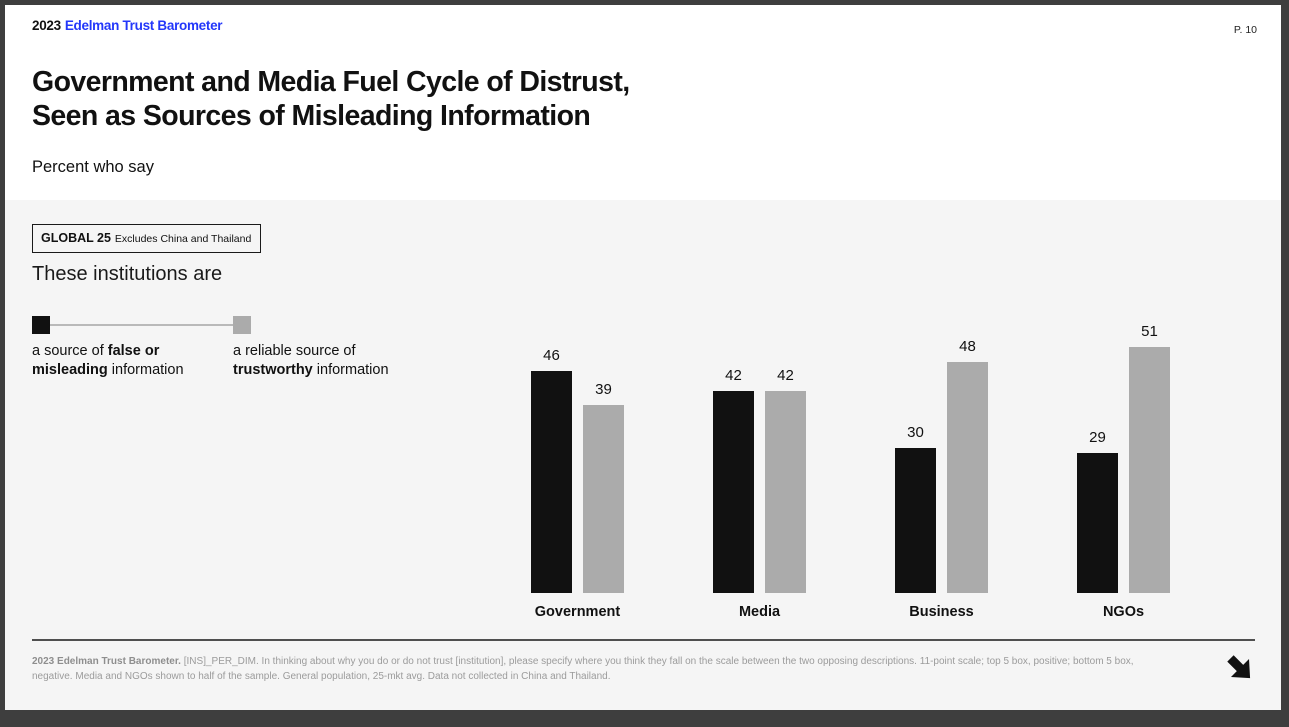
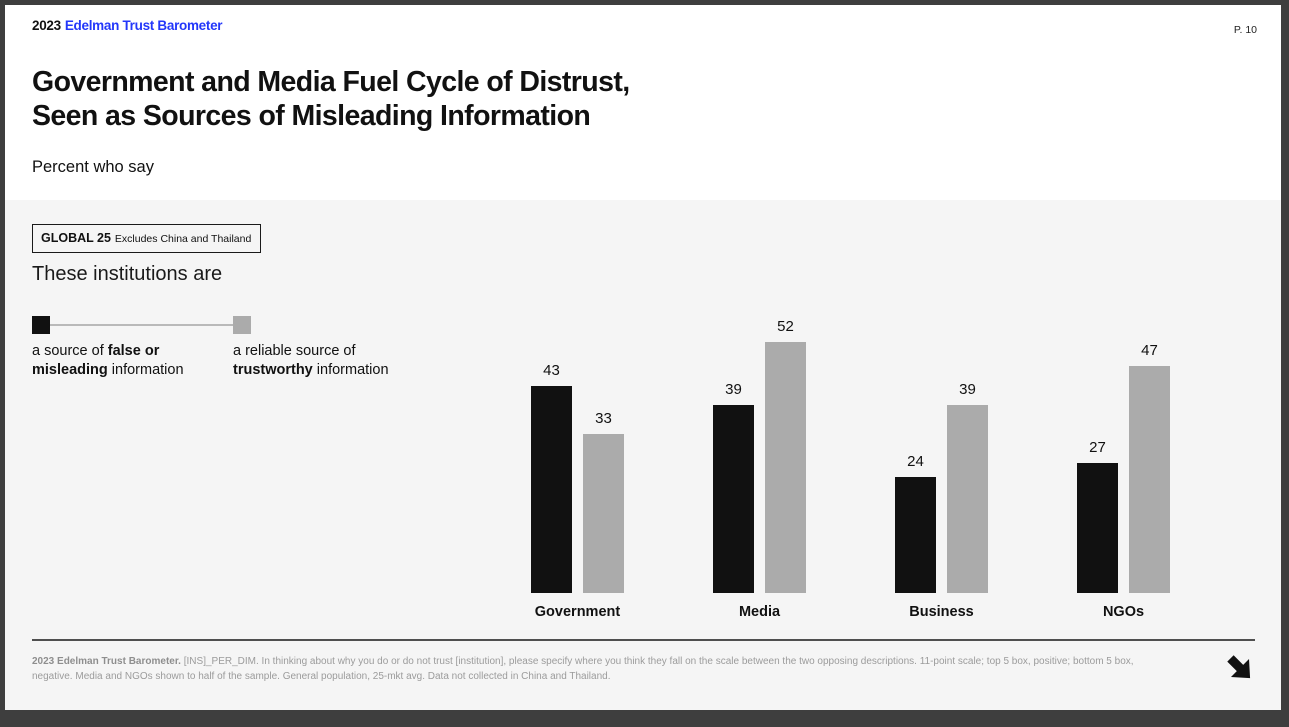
a source of false or misleading information/Government: 46 -> 43
a reliable source of trustworthy information/Government: 39 -> 33
a source of false or misleading information/Media: 42 -> 39
a reliable source of trustworthy information/Media: 42 -> 52
a source of false or misleading information/Business: 30 -> 24
a reliable source of trustworthy information/Business: 48 -> 39
a source of false or misleading information/NGOs: 29 -> 27
a reliable source of trustworthy information/NGOs: 51 -> 47
